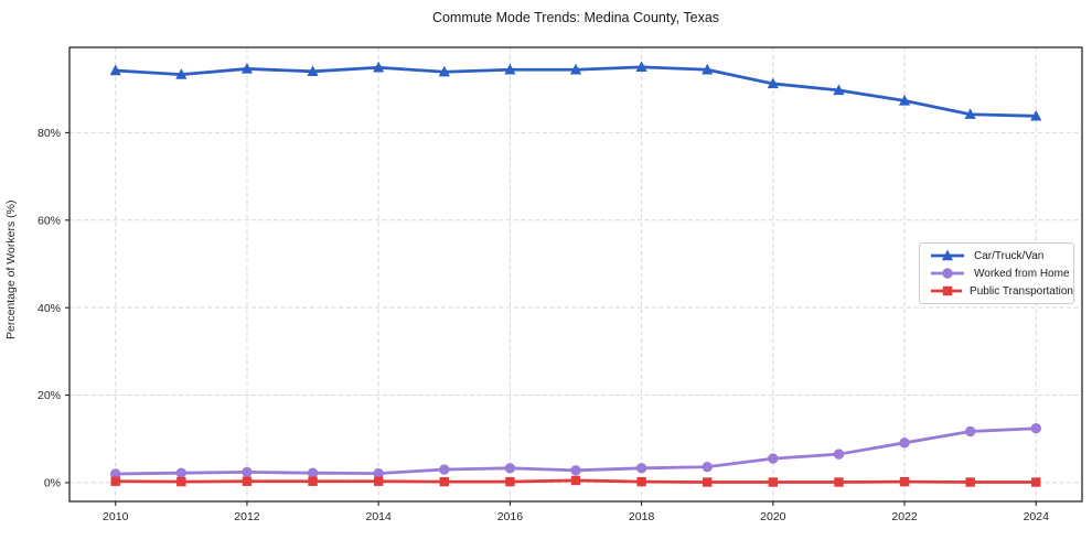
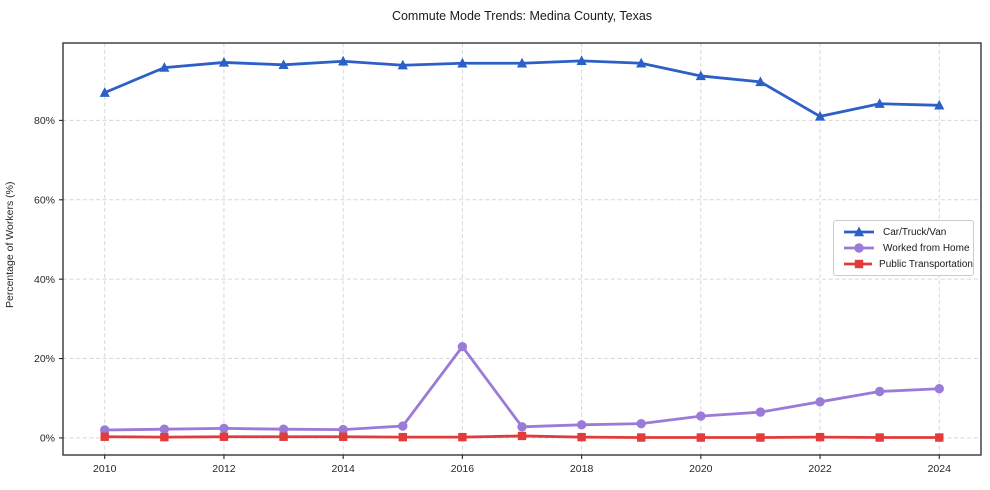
Car/Truck/Van/2010: 94% -> 87%
Worked from Home/2016: 3% -> 23%
Car/Truck/Van/2022: 87% -> 81%
